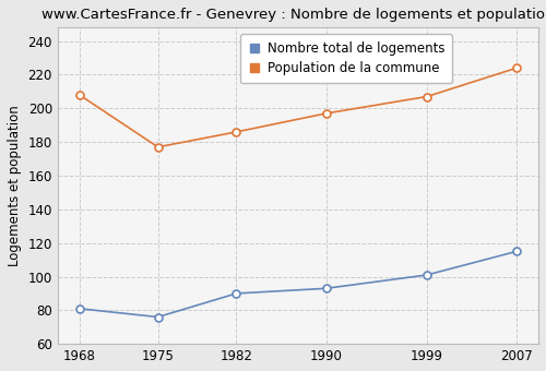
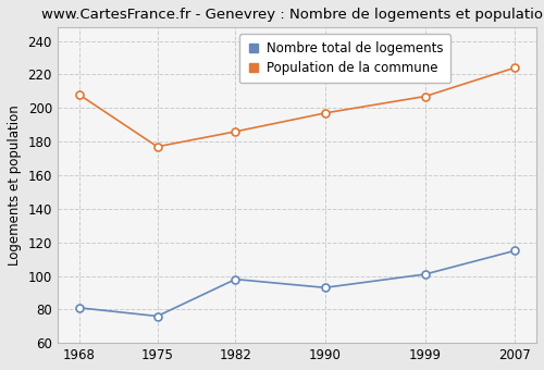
Nombre total de logements/1982: 90 -> 98
